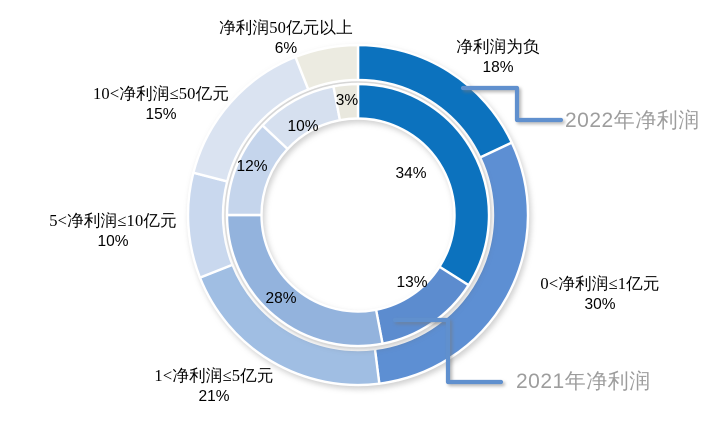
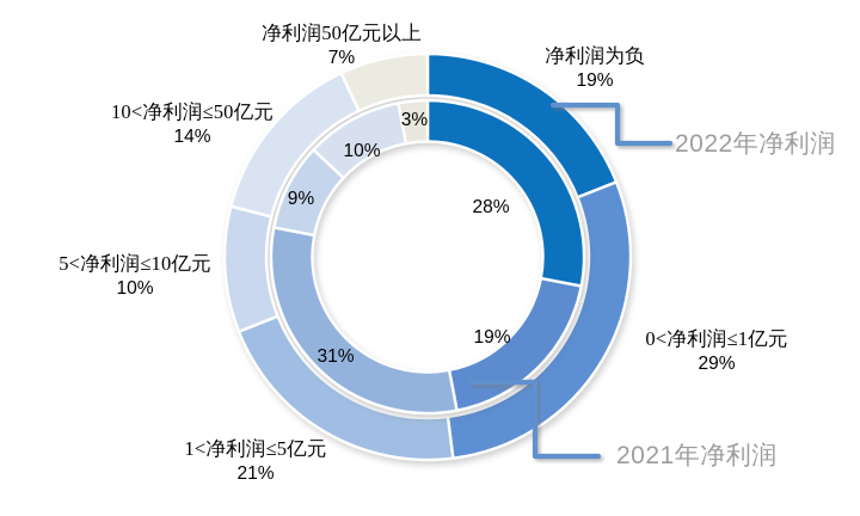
2022年净利润/净利润为负: 18% -> 19%
2021年净利润/净利润为负: 34% -> 28%
2022年净利润/0<净利润≤1亿元: 30% -> 29%
2021年净利润/0<净利润≤1亿元: 13% -> 19%
2021年净利润/1<净利润≤5亿元: 28% -> 31%
2021年净利润/5<净利润≤10亿元: 12% -> 9%
2022年净利润/10<净利润≤50亿元: 15% -> 14%
2022年净利润/净利润50亿元以上: 6% -> 7%
